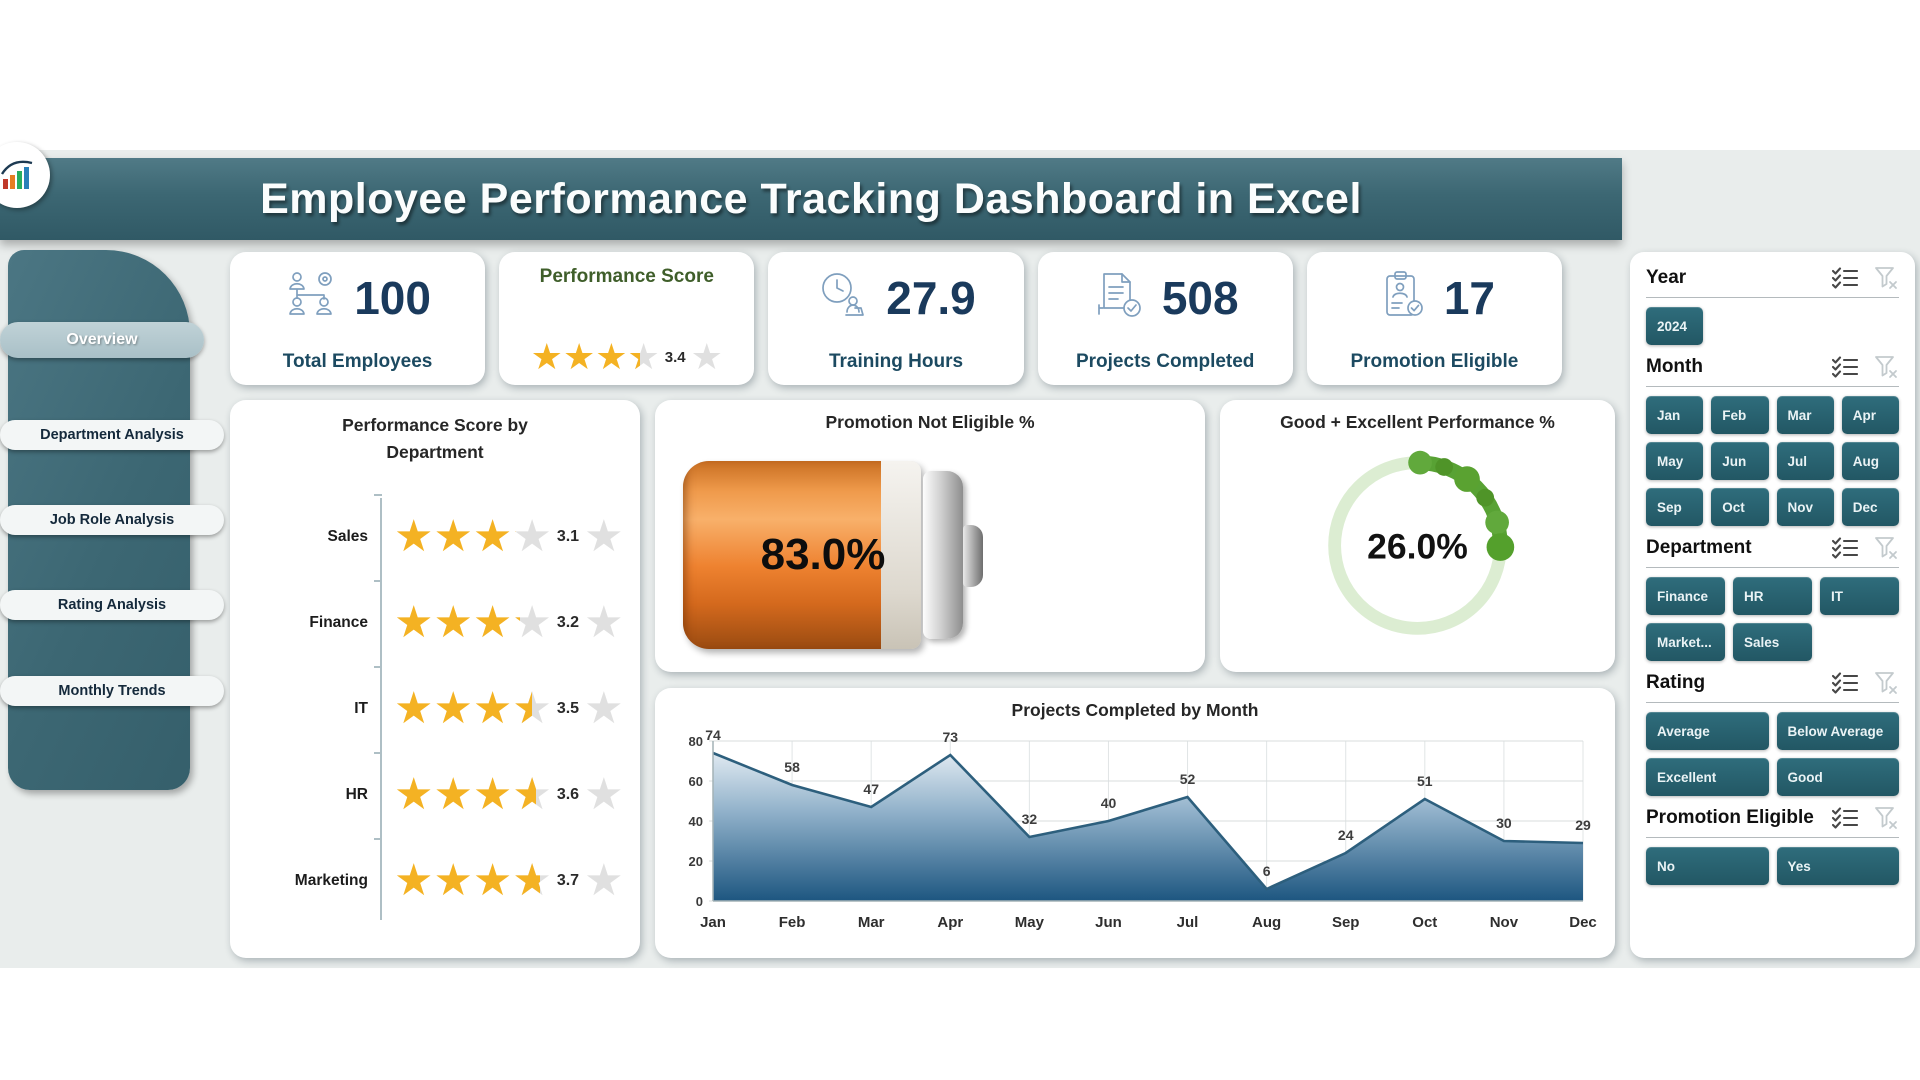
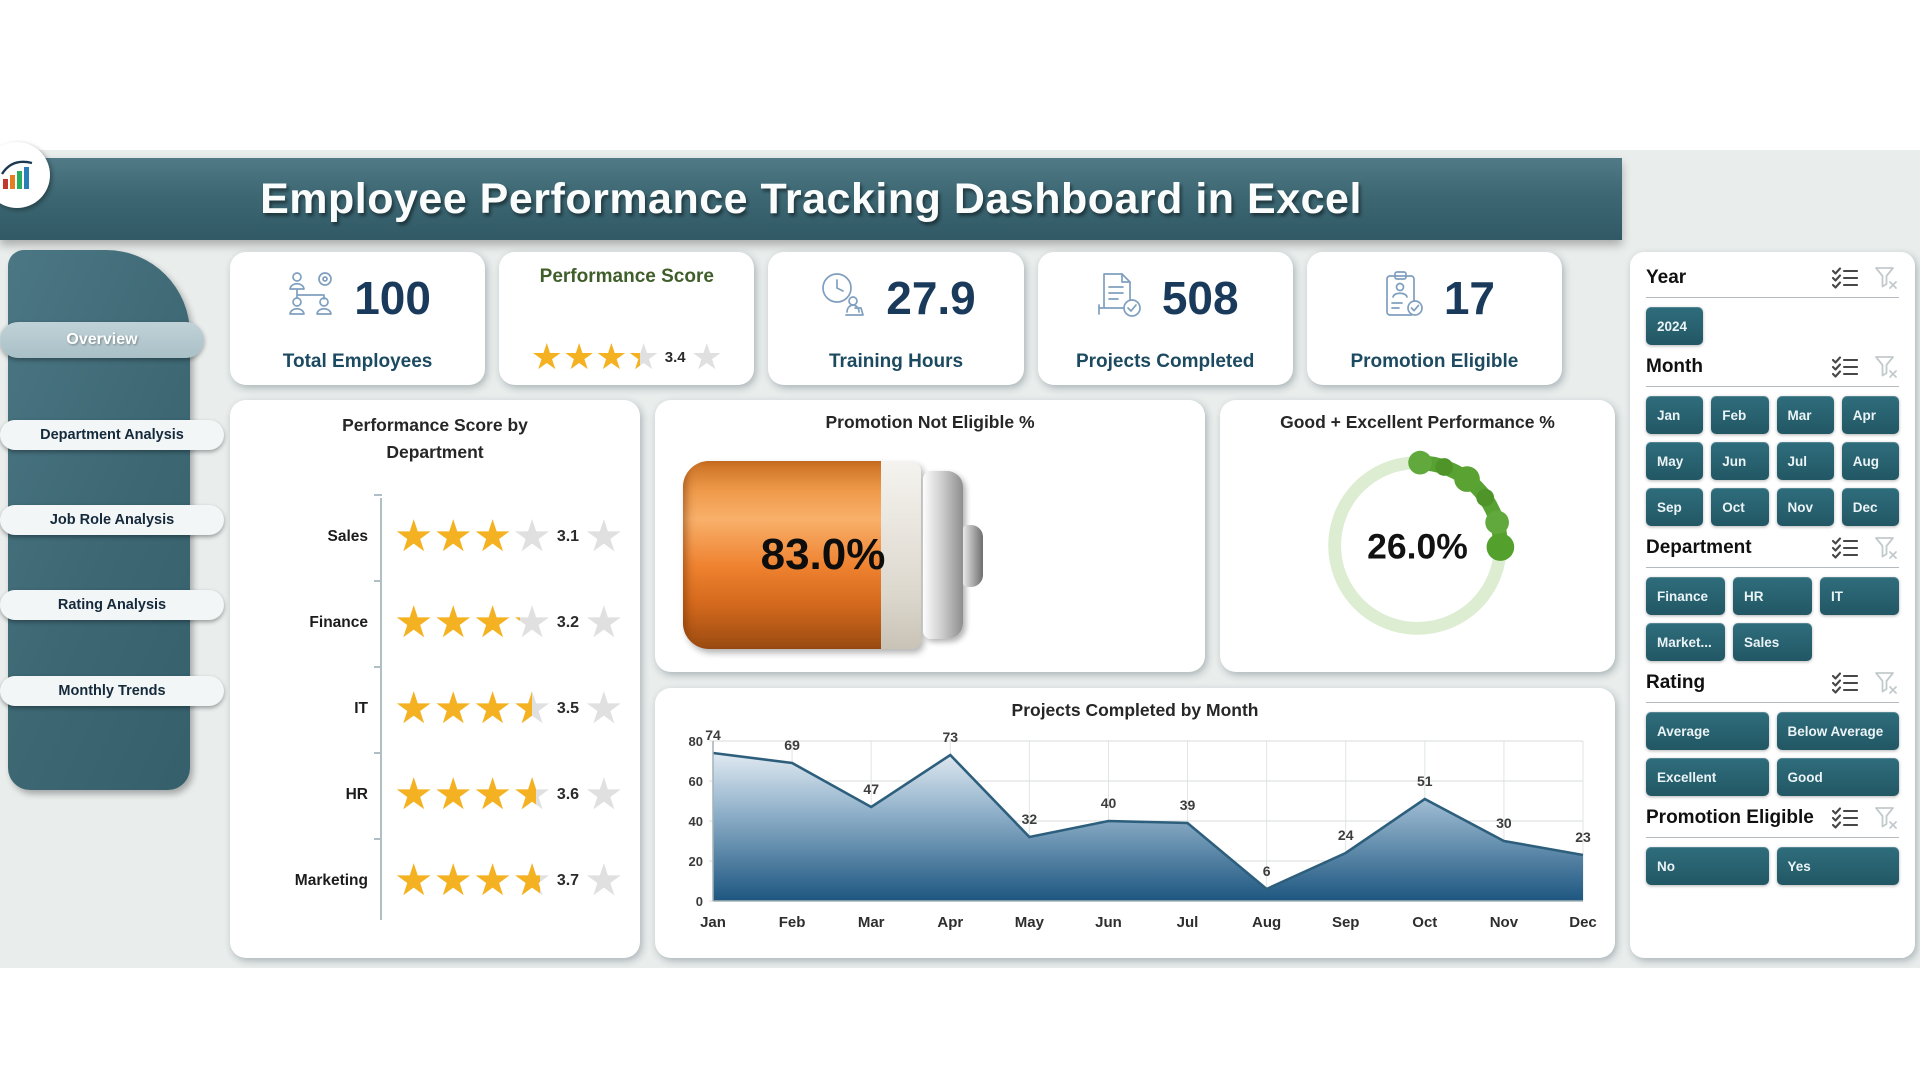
Projects Completed by Month/Feb: 58 -> 69
Projects Completed by Month/Jul: 52 -> 39
Projects Completed by Month/Dec: 29 -> 23
